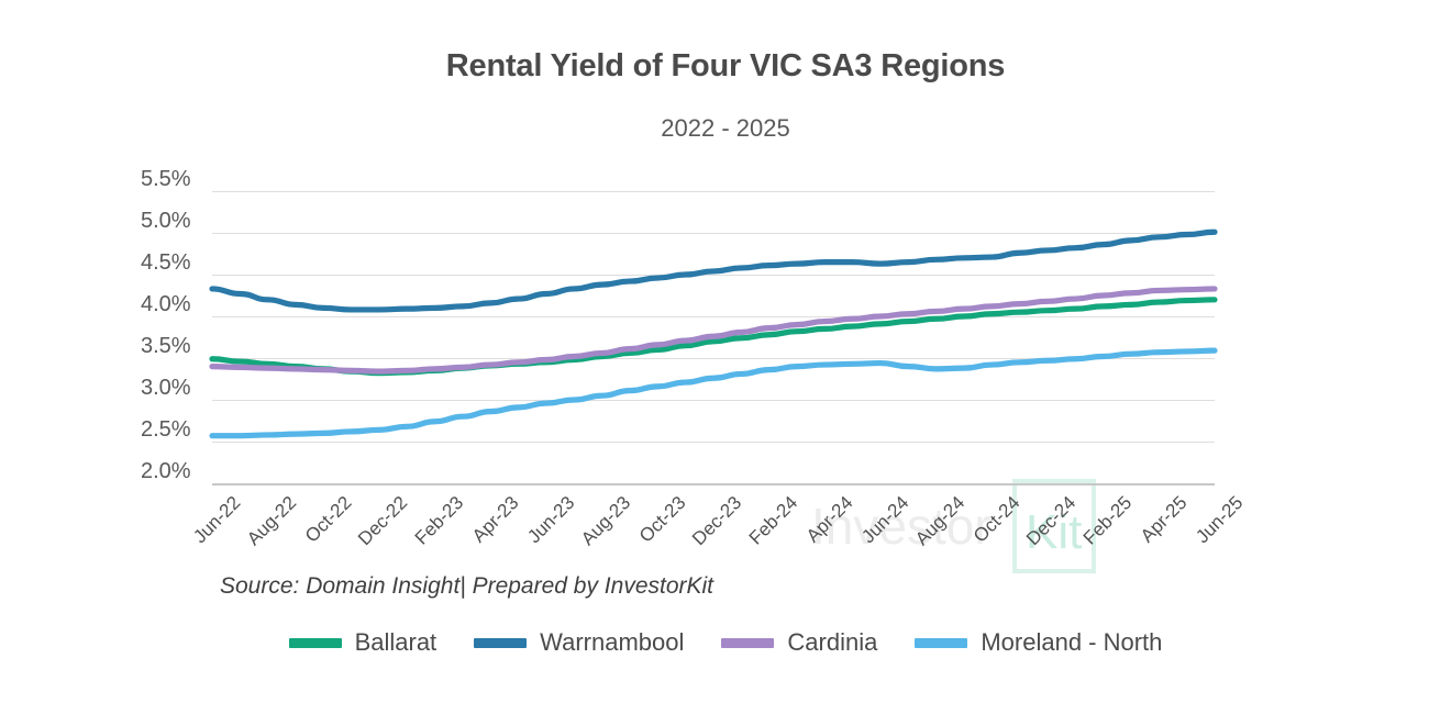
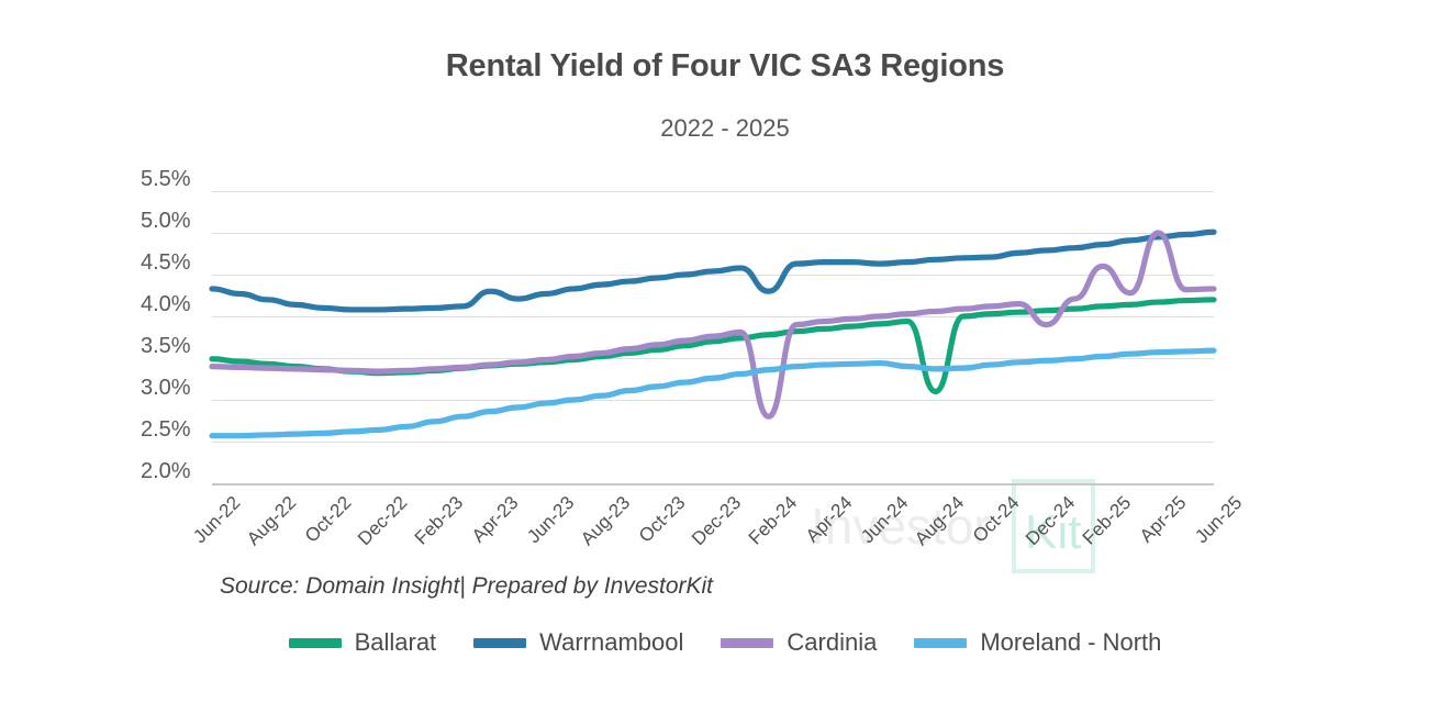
Warrnambool/Apr-23: 4.2% -> 4.3%
Warrnambool/Feb-24: 4.6% -> 4.3%
Cardinia/Feb-24: 3.9% -> 2.8%
Ballarat/Aug-24: 4.0% -> 3.1%
Cardinia/Dec-24: 4.2% -> 3.9%
Cardinia/Feb-25: 4.2% -> 4.6%
Cardinia/Apr-25: 4.3% -> 5.0%
